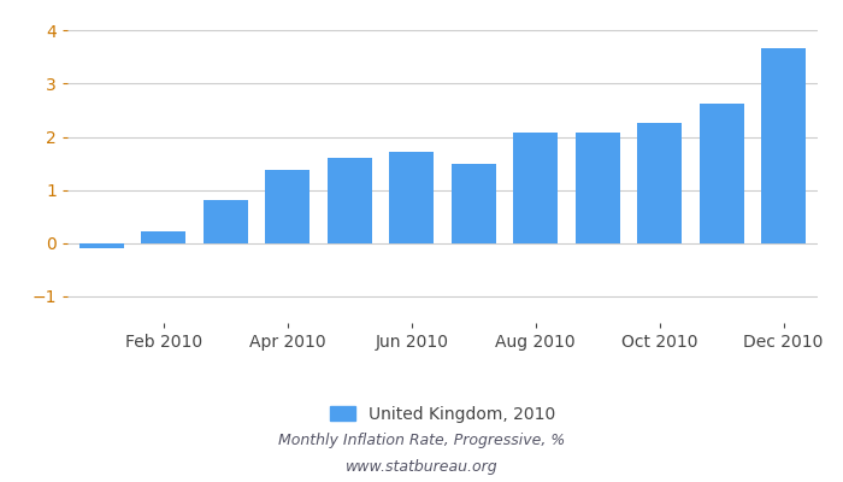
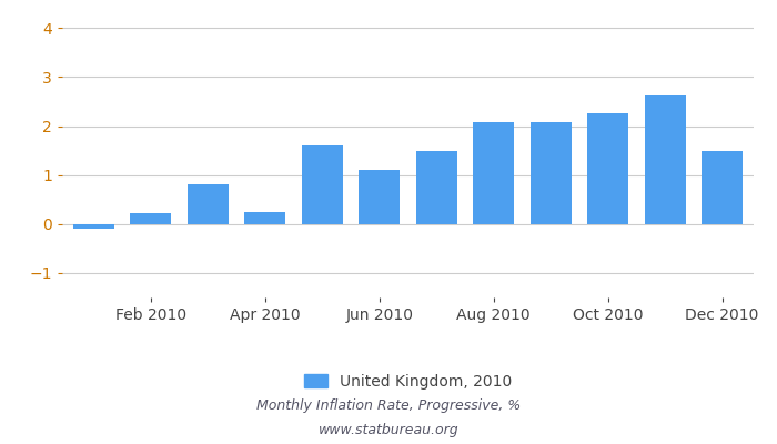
Apr 2010: 1.38 -> 0.25
Jun 2010: 1.72 -> 1.10
Dec 2010: 3.67 -> 1.50
